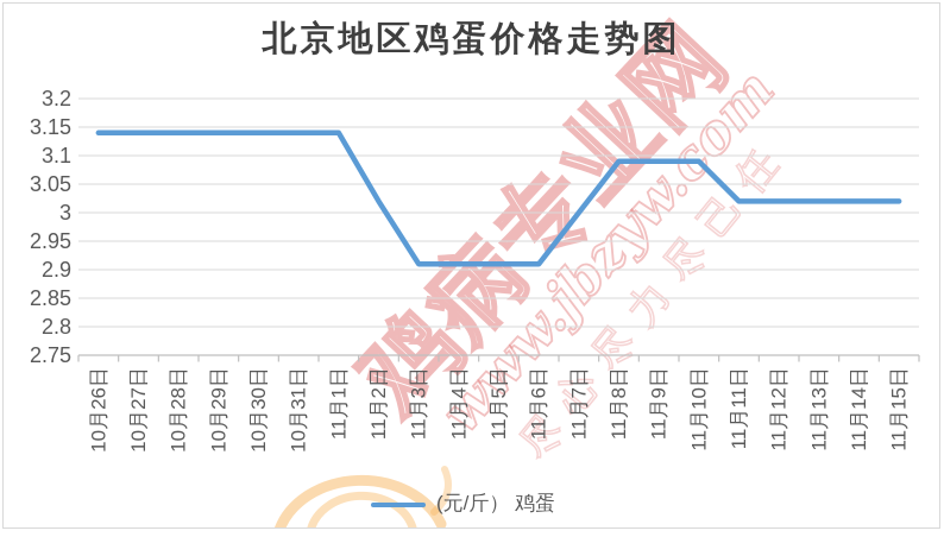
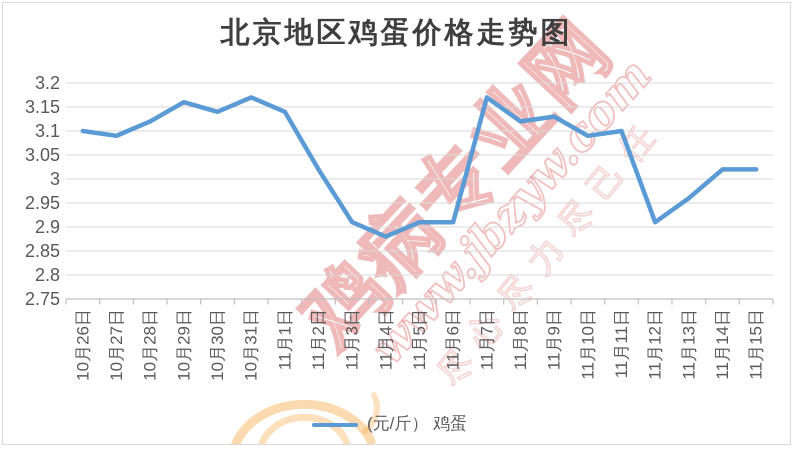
10月26日: 3.14 -> 3.10
10月27日: 3.14 -> 3.09
10月28日: 3.14 -> 3.12
10月29日: 3.14 -> 3.16
10月31日: 3.14 -> 3.17
11月4日: 2.91 -> 2.88
11月7日: 3.00 -> 3.17
11月8日: 3.09 -> 3.12
11月9日: 3.09 -> 3.13
11月11日: 3.02 -> 3.10
11月12日: 3.02 -> 2.91
11月13日: 3.02 -> 2.96
